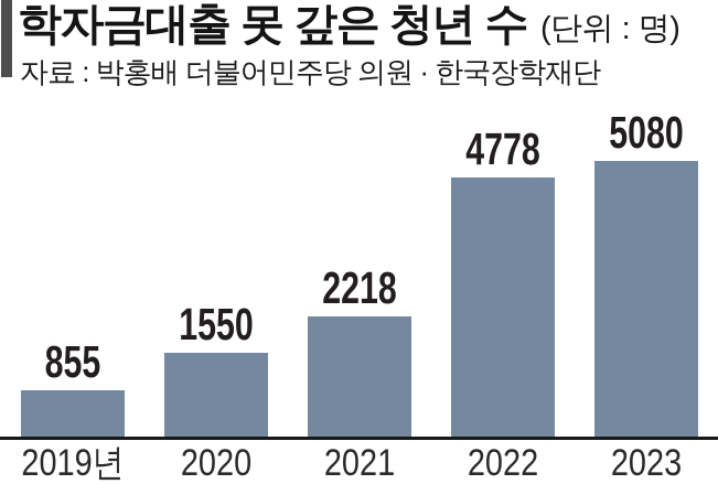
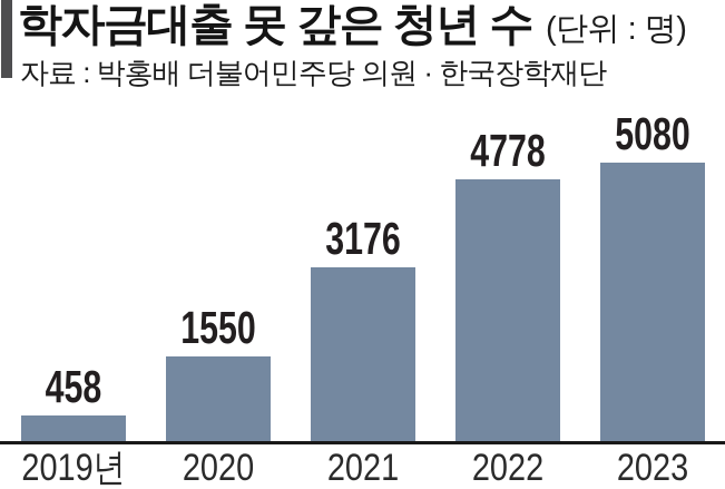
2019년: 855 -> 458
2021: 2218 -> 3176
